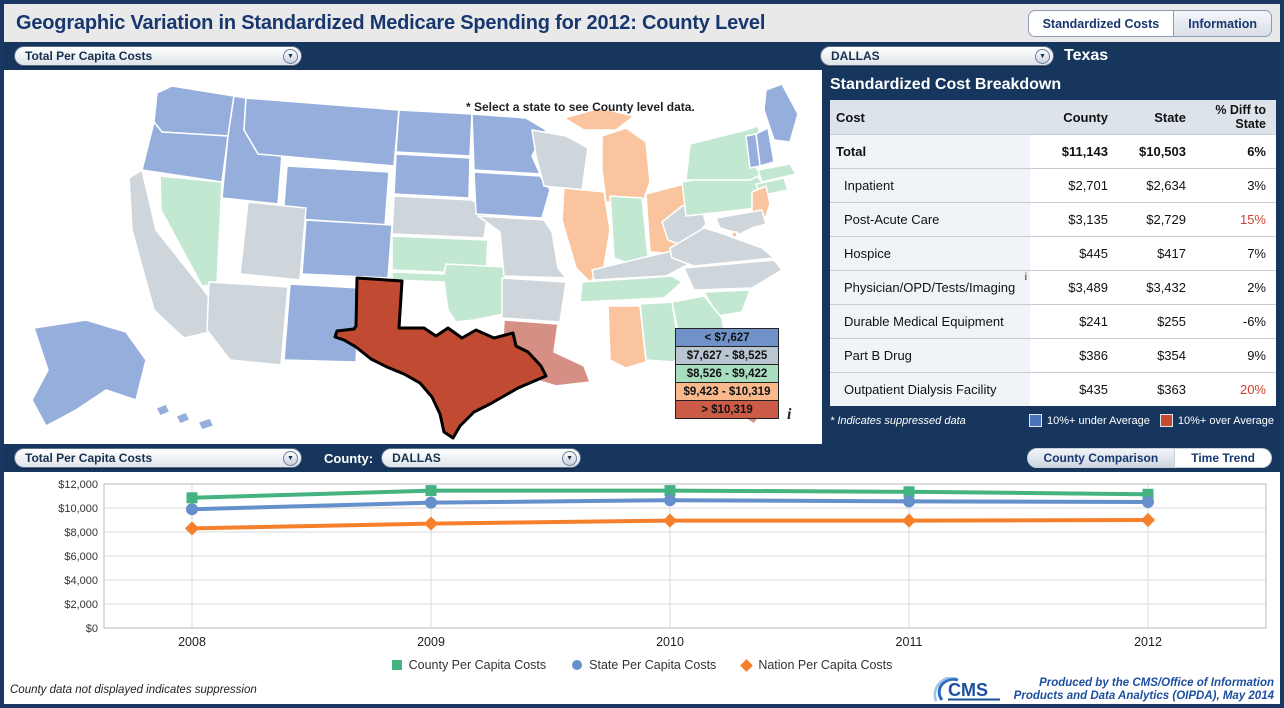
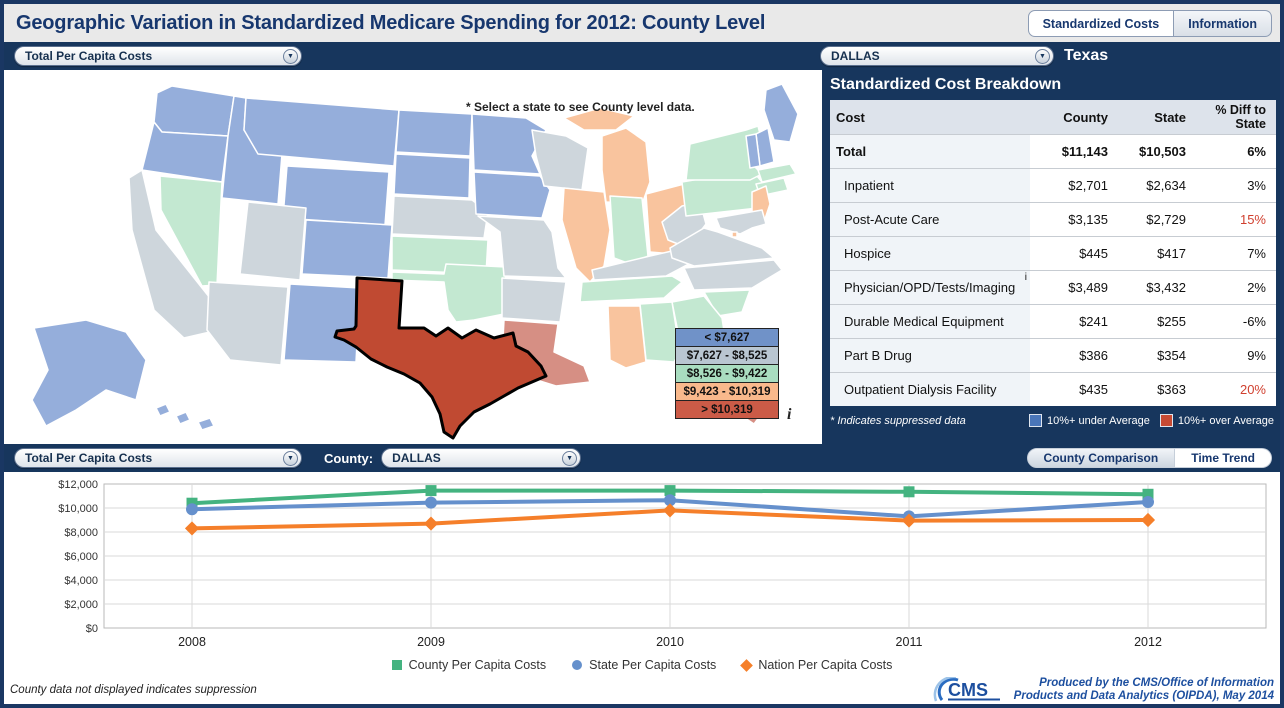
County Per Capita Costs/2008: $10800 -> $10400
Nation Per Capita Costs/2010: $9000 -> $9800
State Per Capita Costs/2011: $10600 -> $9300
